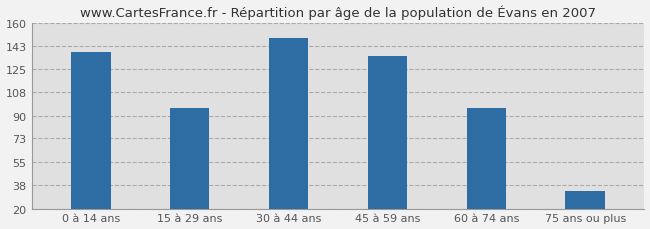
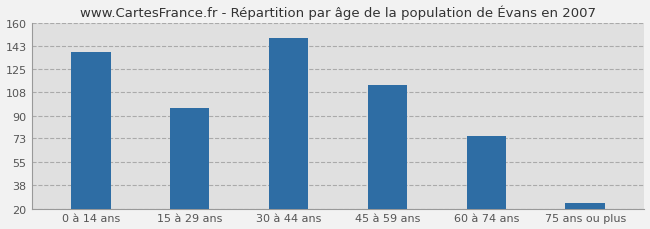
45 à 59 ans: 135 -> 113
60 à 74 ans: 96 -> 75
75 ans ou plus: 33 -> 24
